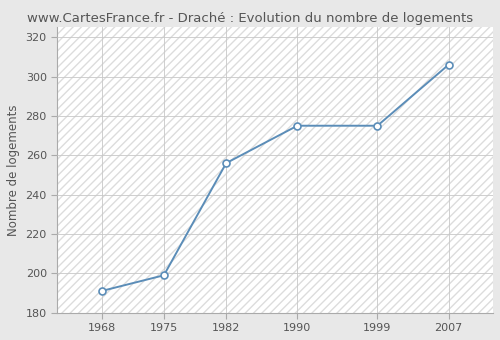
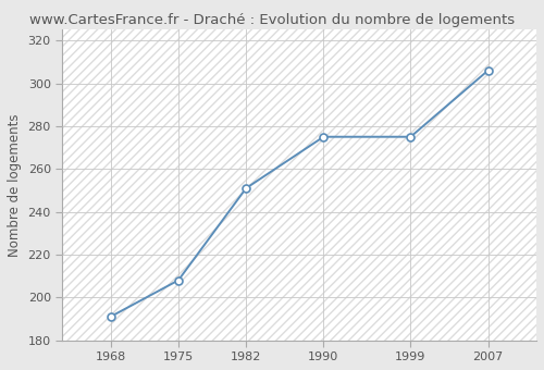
1975: 199 -> 208
1982: 256 -> 251
